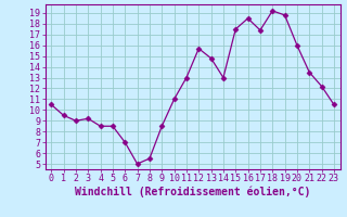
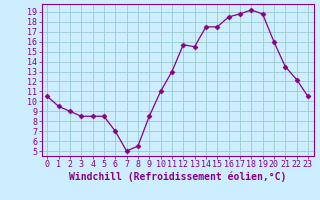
3: 9.2 -> 8.5
13: 14.8 -> 15.5
14: 13.0 -> 17.5
17: 17.4 -> 18.8
